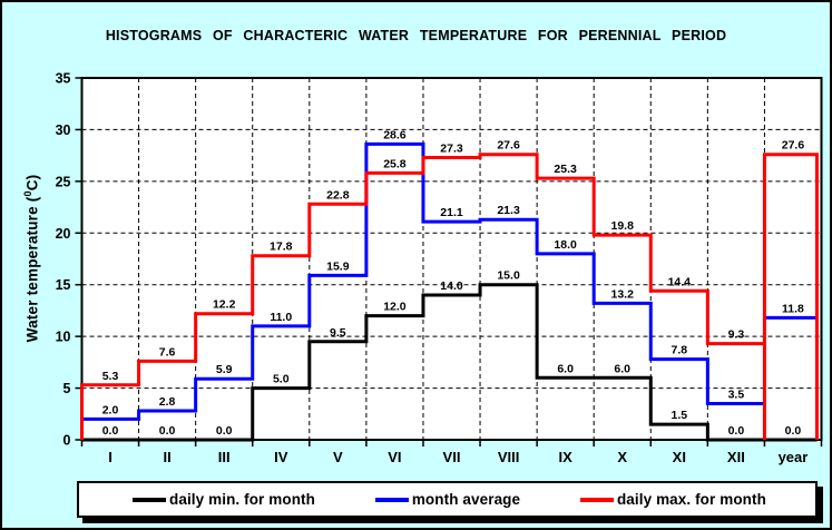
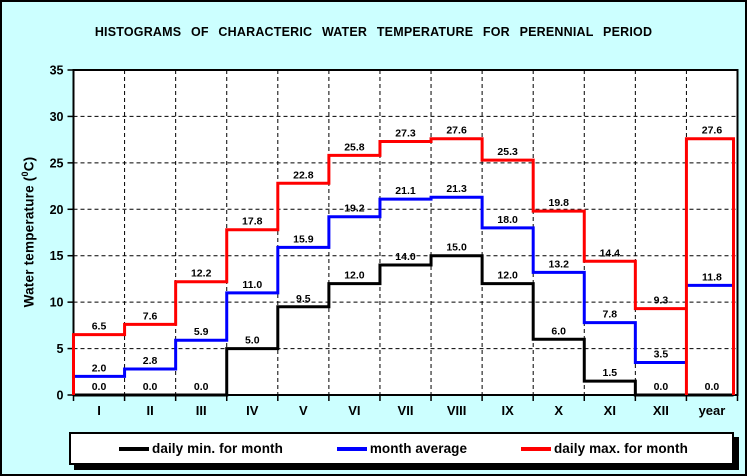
daily max. for month/I: 5.3 -> 6.5
month average/VI: 28.6 -> 19.2
daily min. for month/IX: 6.0 -> 12.0
